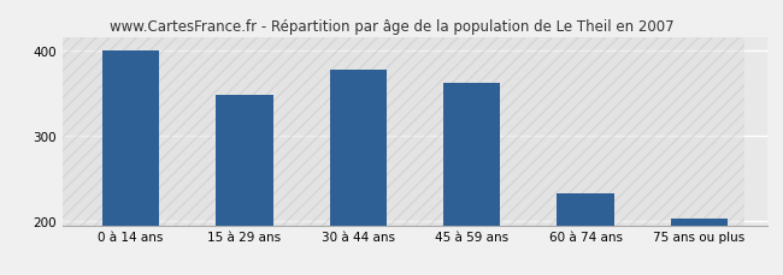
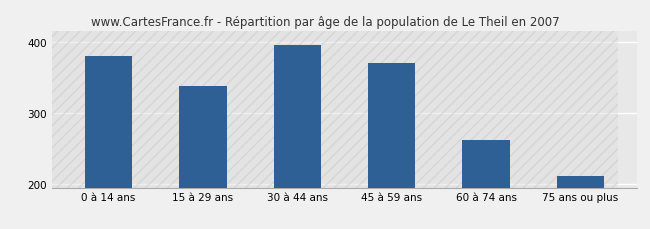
0 à 14 ans: 400 -> 380
15 à 29 ans: 348 -> 338
30 à 44 ans: 378 -> 396
45 à 59 ans: 362 -> 370
60 à 74 ans: 232 -> 262
75 ans ou plus: 203 -> 212
